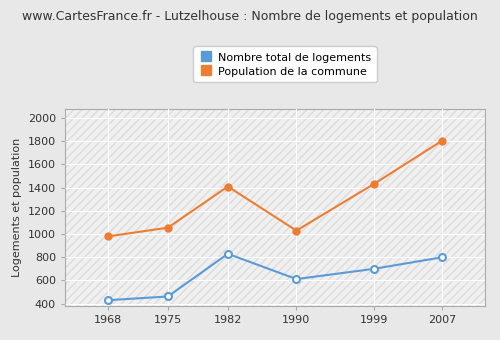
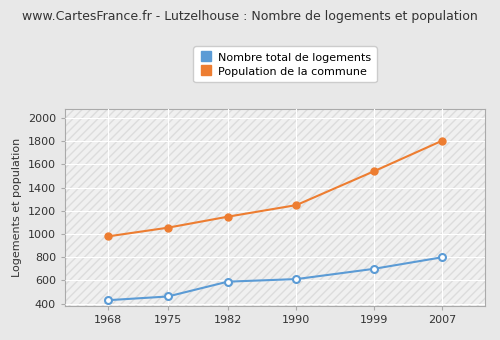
Nombre total de logements/1982: 830 -> 590
Population de la commune/1982: 1410 -> 1150
Population de la commune/1990: 1030 -> 1250
Population de la commune/1999: 1430 -> 1540
